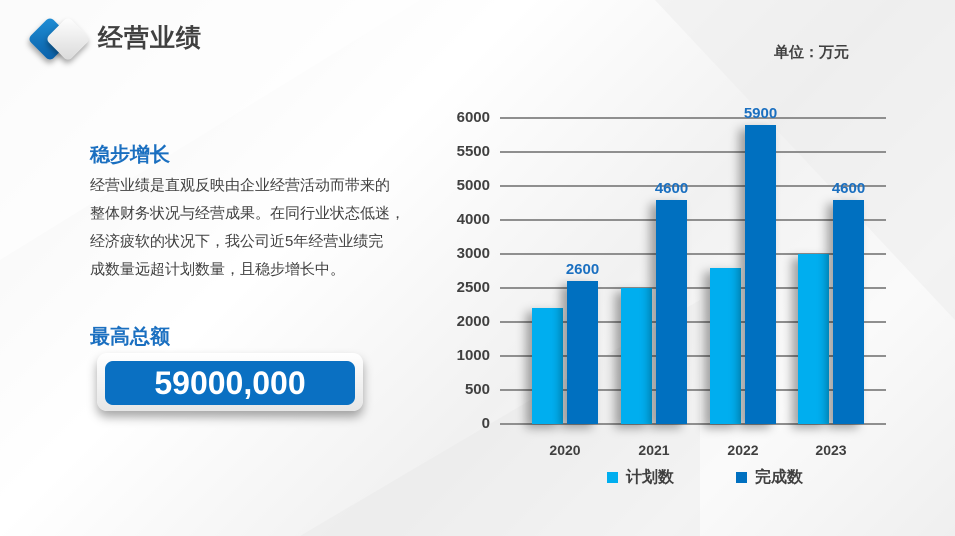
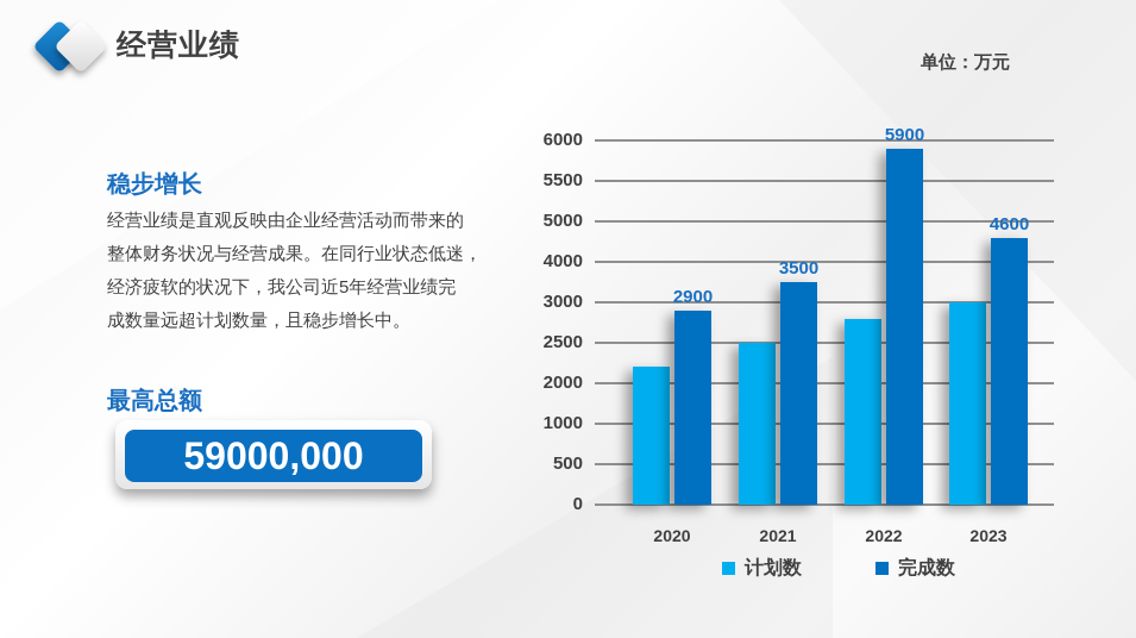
完成数/2020: 2600 -> 2900
完成数/2021: 4600 -> 3500
